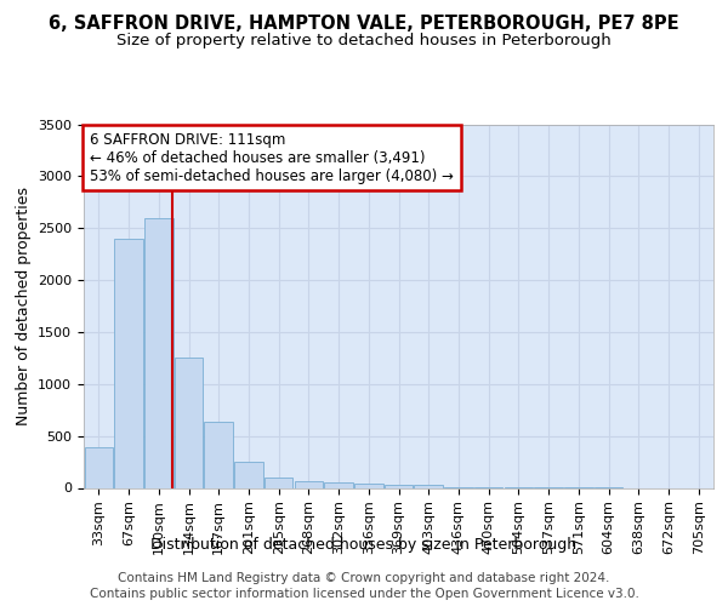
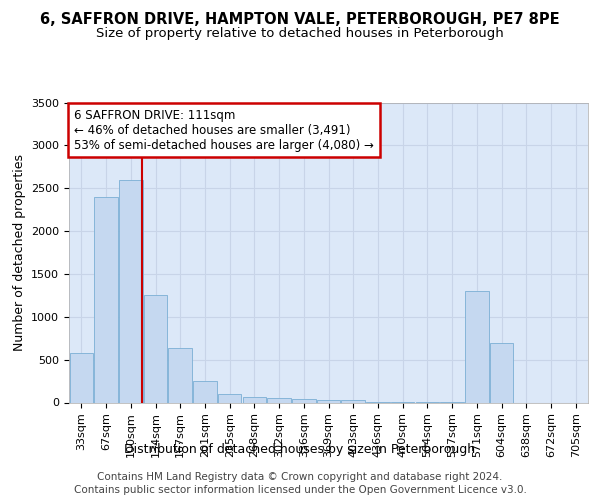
33sqm: 390 -> 580
571sqm: 0 -> 1300
604sqm: 0 -> 700
